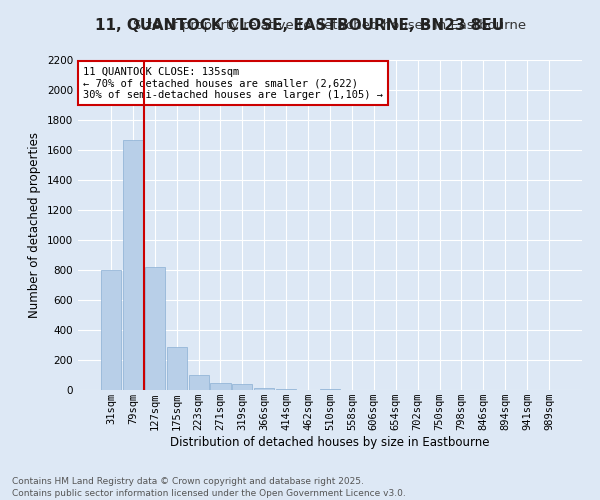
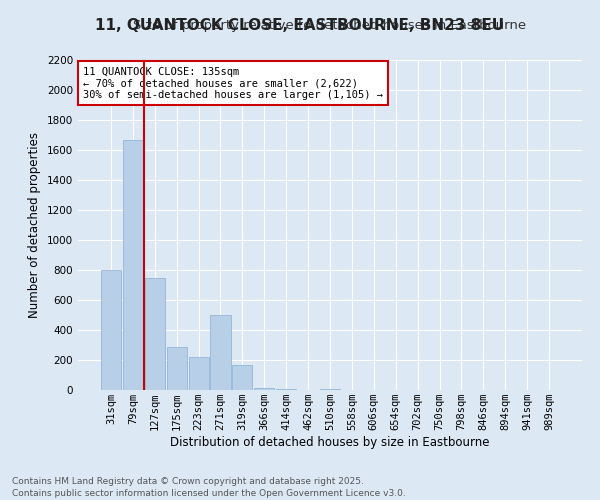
127sqm: 820 -> 750
223sqm: 100 -> 220
271sqm: 40 -> 500
319sqm: 40 -> 170
